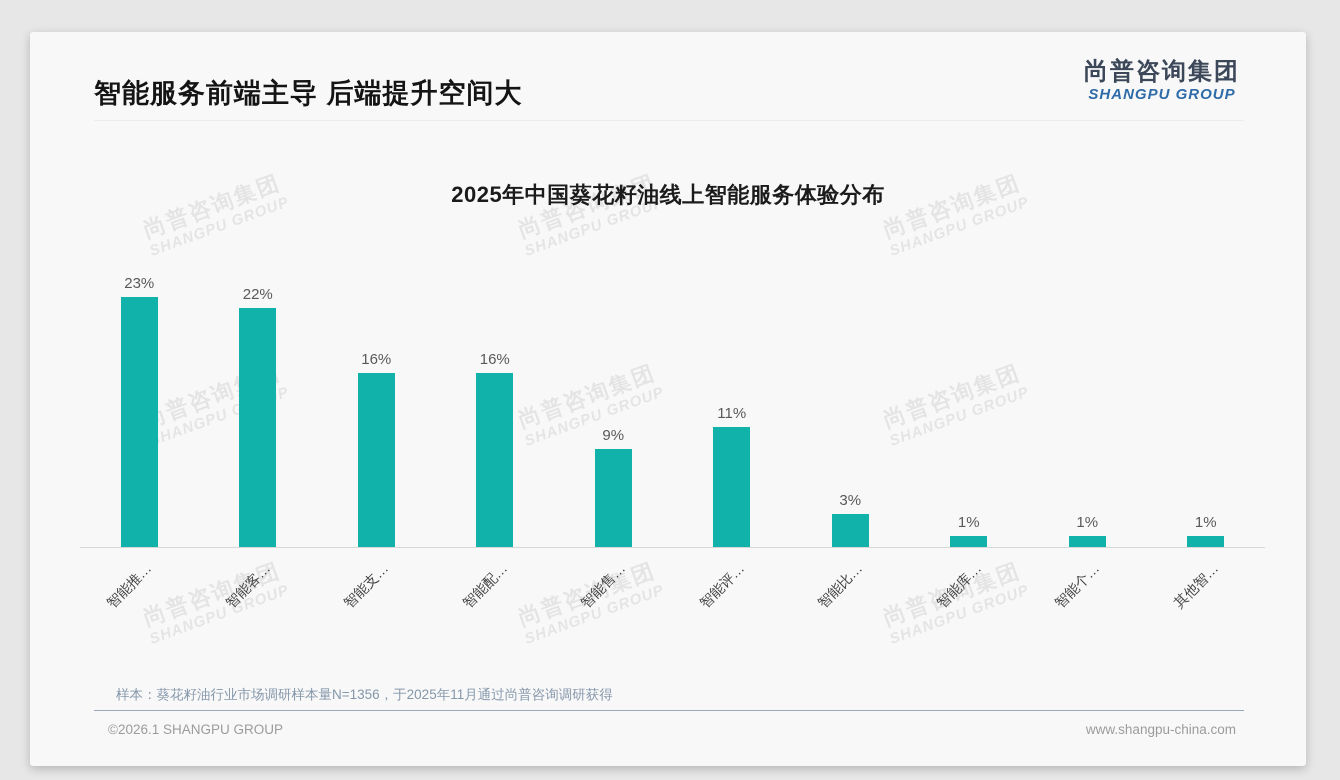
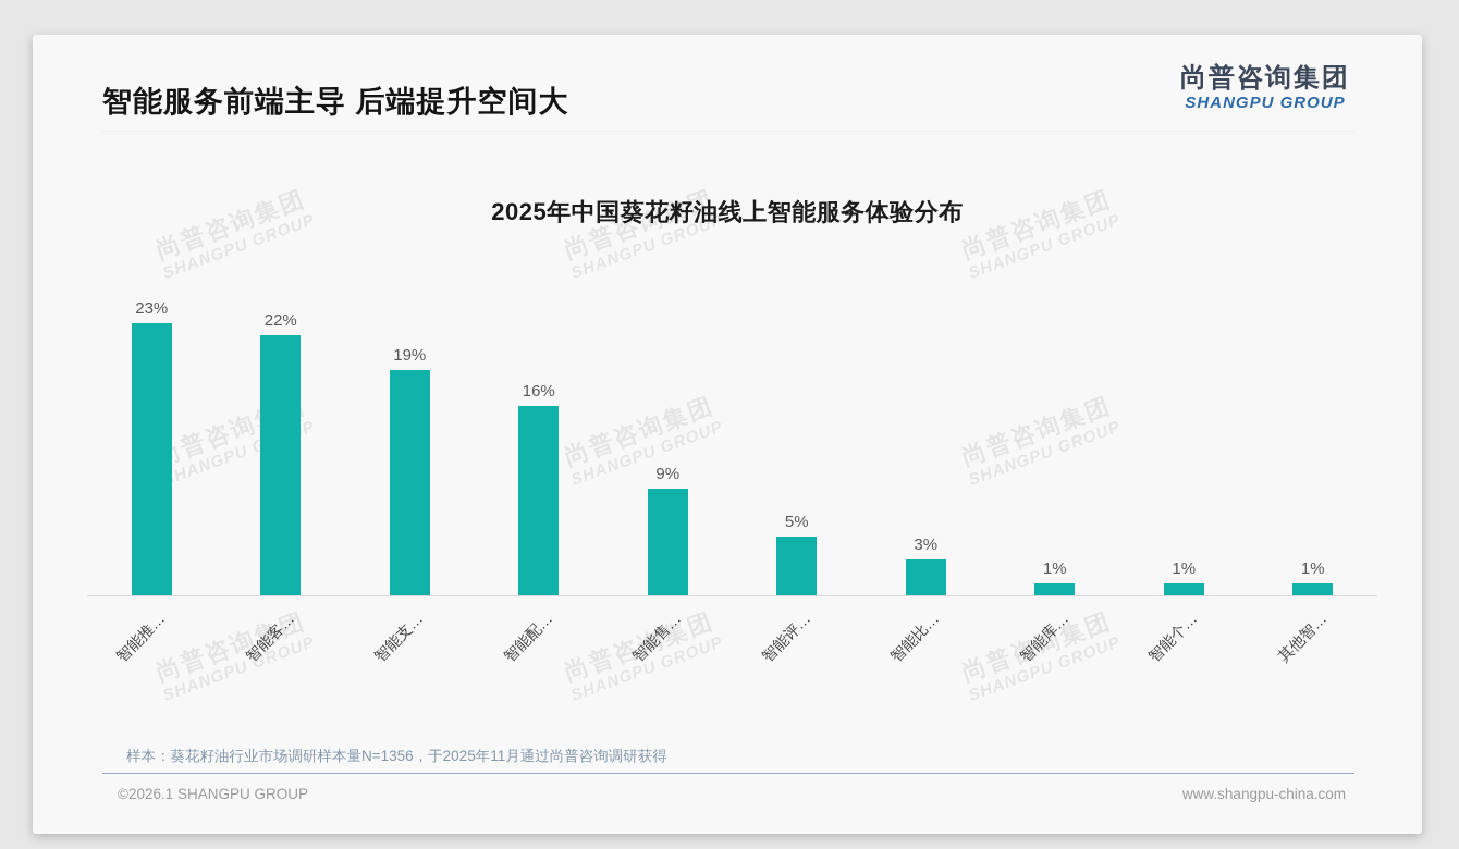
智能支…: 16% -> 19%
智能评…: 11% -> 5%
